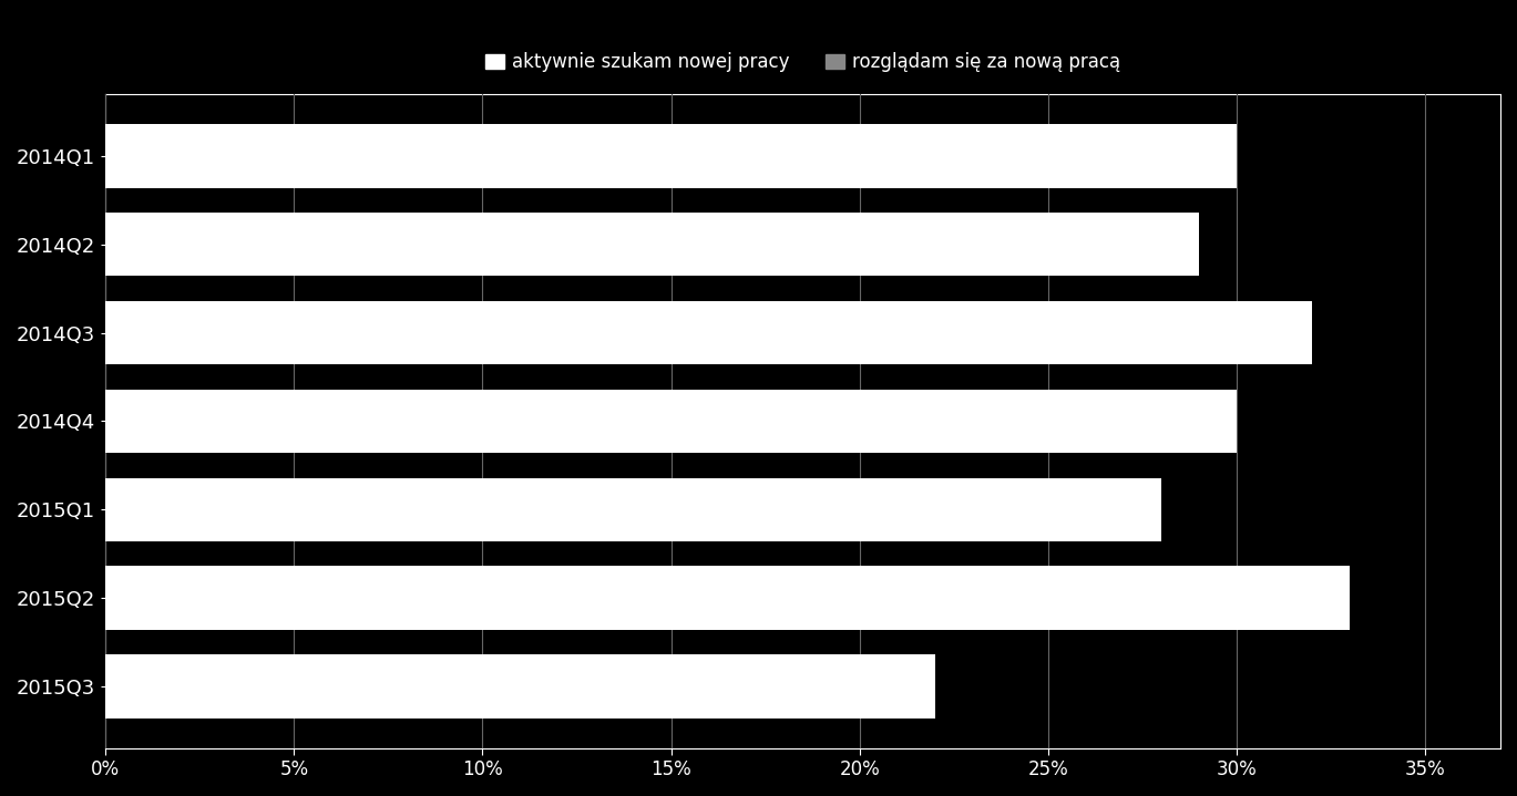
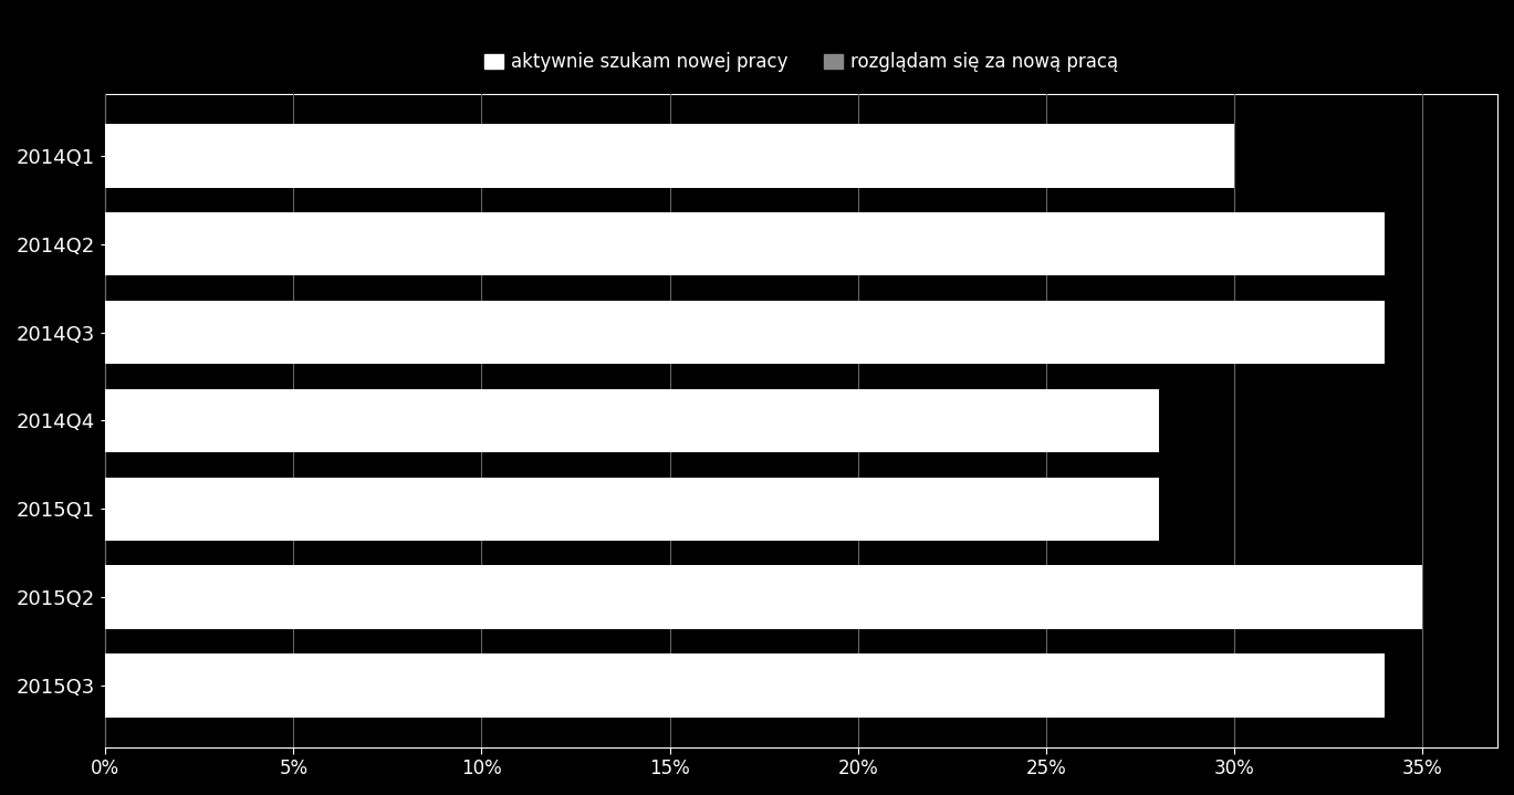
2014Q2: 29% -> 34%
2014Q3: 32% -> 34%
2014Q4: 30% -> 28%
2015Q2: 33% -> 35%
2015Q3: 22% -> 34%
